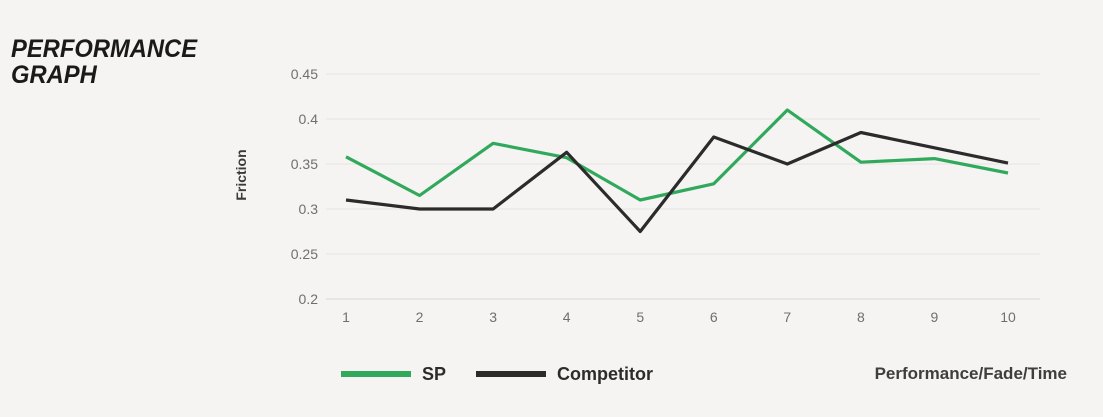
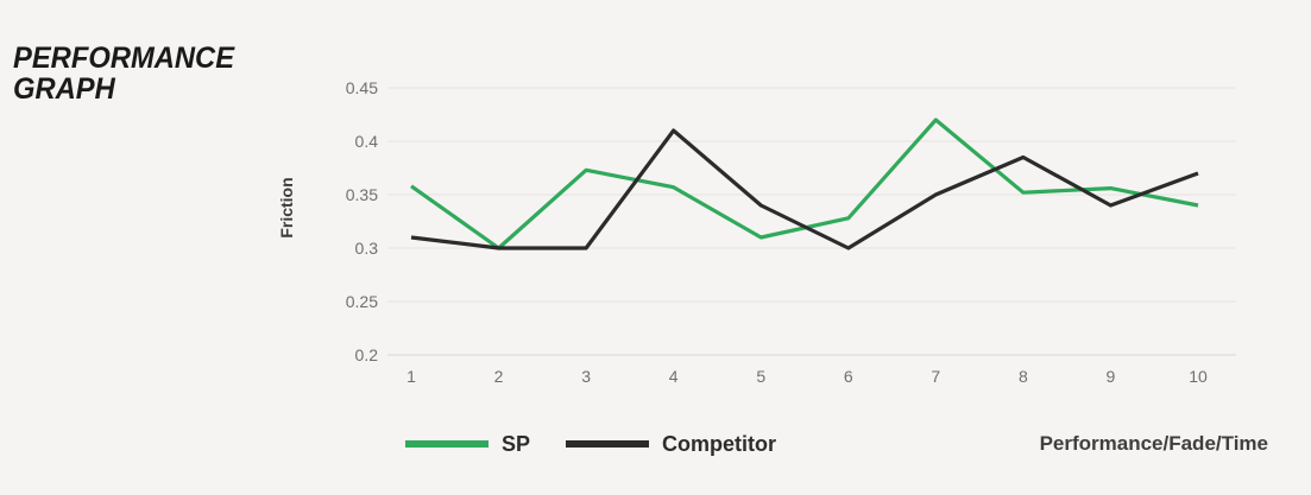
SP/2: 0.32 -> 0.30
Competitor/4: 0.36 -> 0.41
Competitor/5: 0.28 -> 0.34
Competitor/6: 0.38 -> 0.30
SP/7: 0.41 -> 0.42
Competitor/9: 0.37 -> 0.34
Competitor/10: 0.35 -> 0.37
